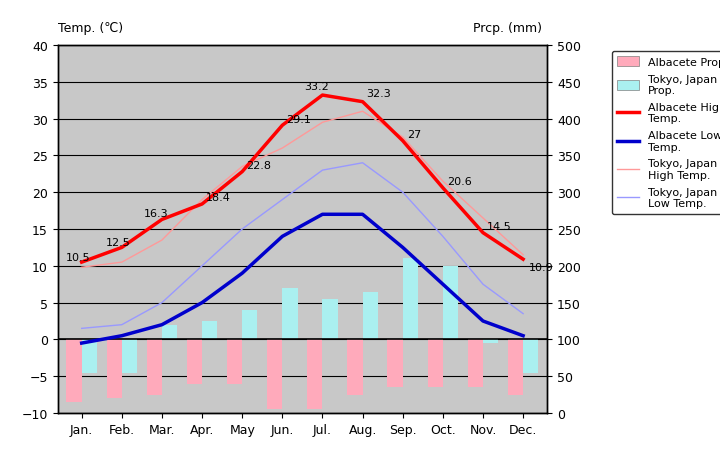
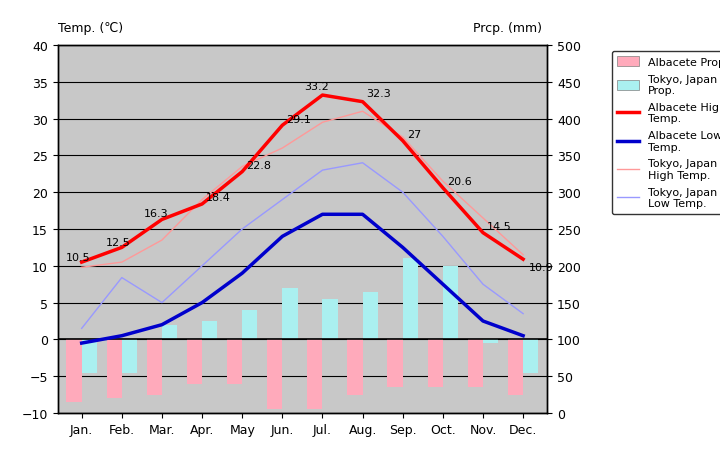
Tokyo, Japan Low Temp./Feb.: 2.0 -> 8.4
